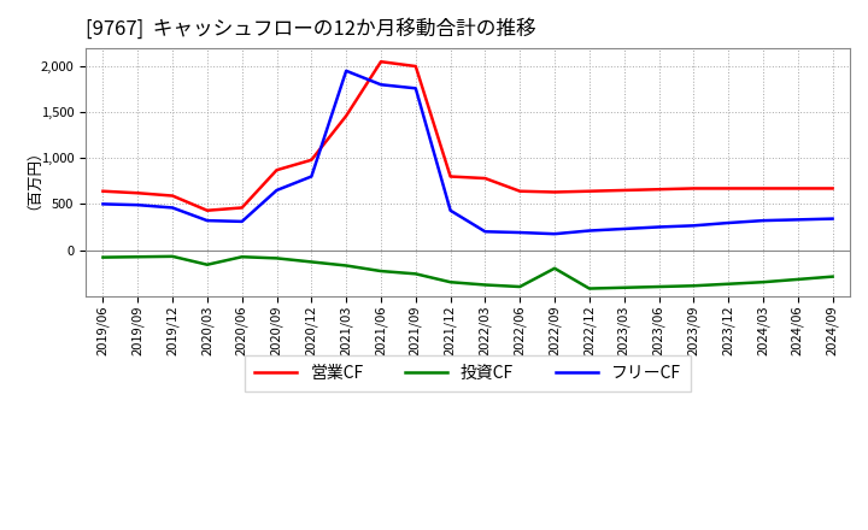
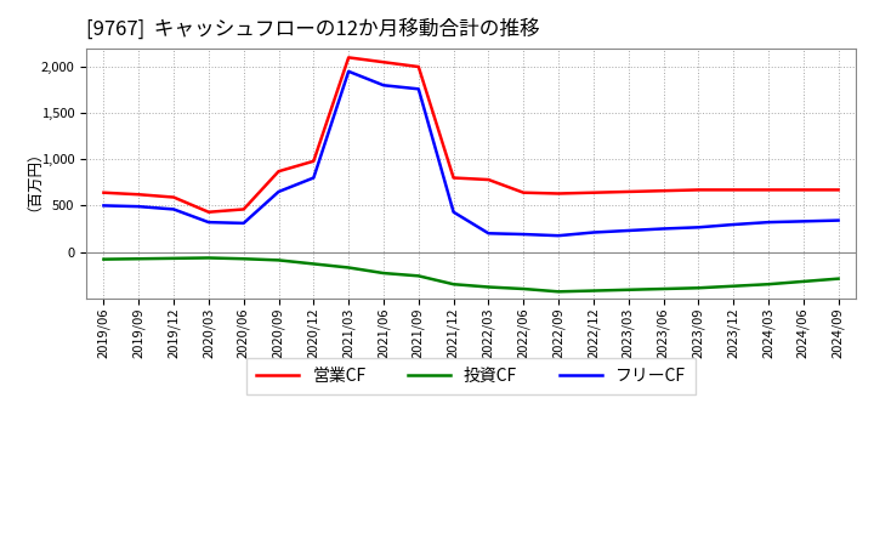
投資CF/2020/03: -160 -> -60
営業CF/2021/03: 1,460 -> 2,100
投資CF/2022/09: -200 -> -430
